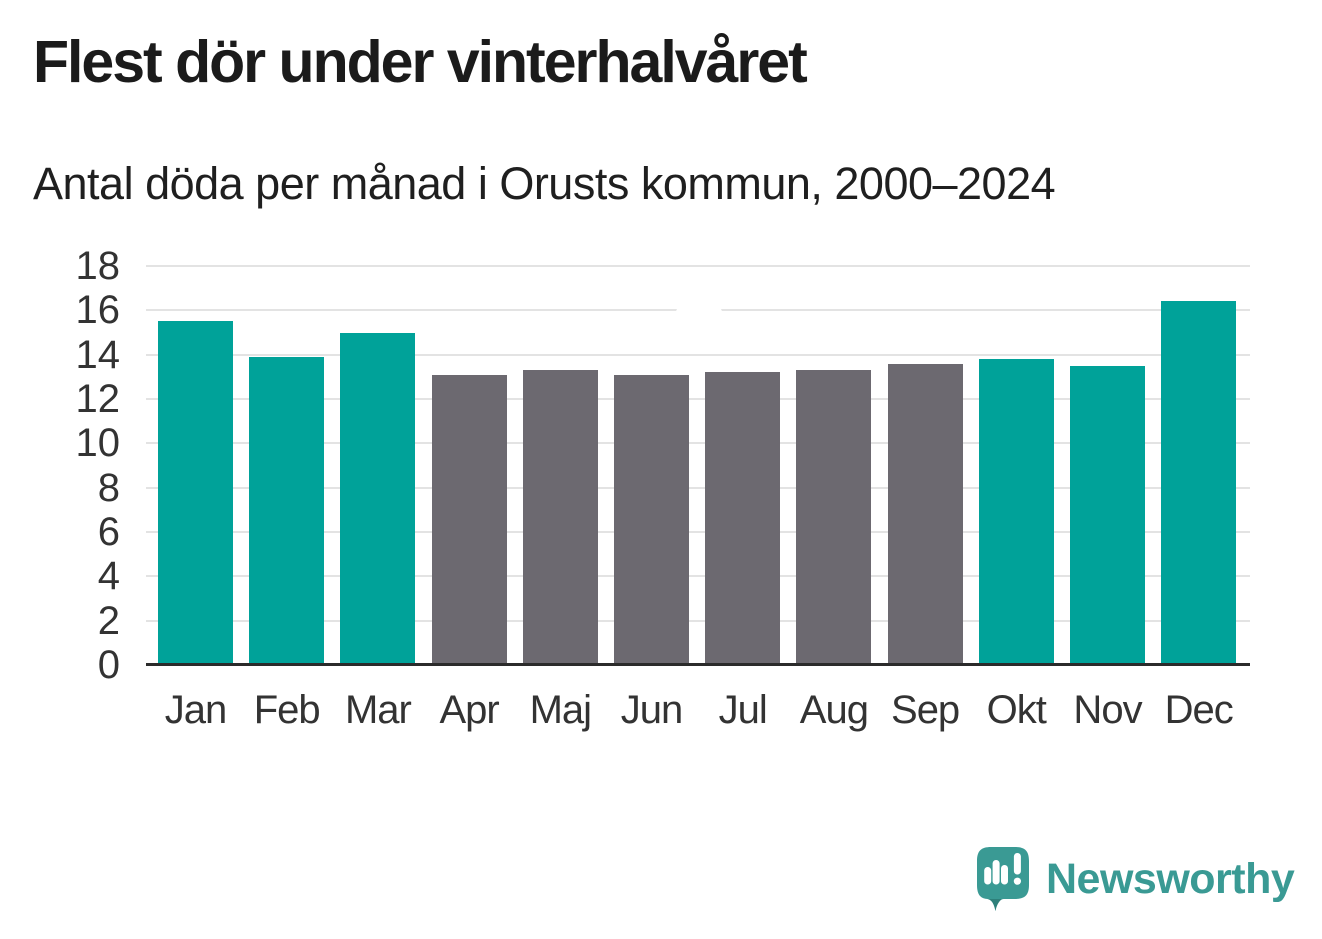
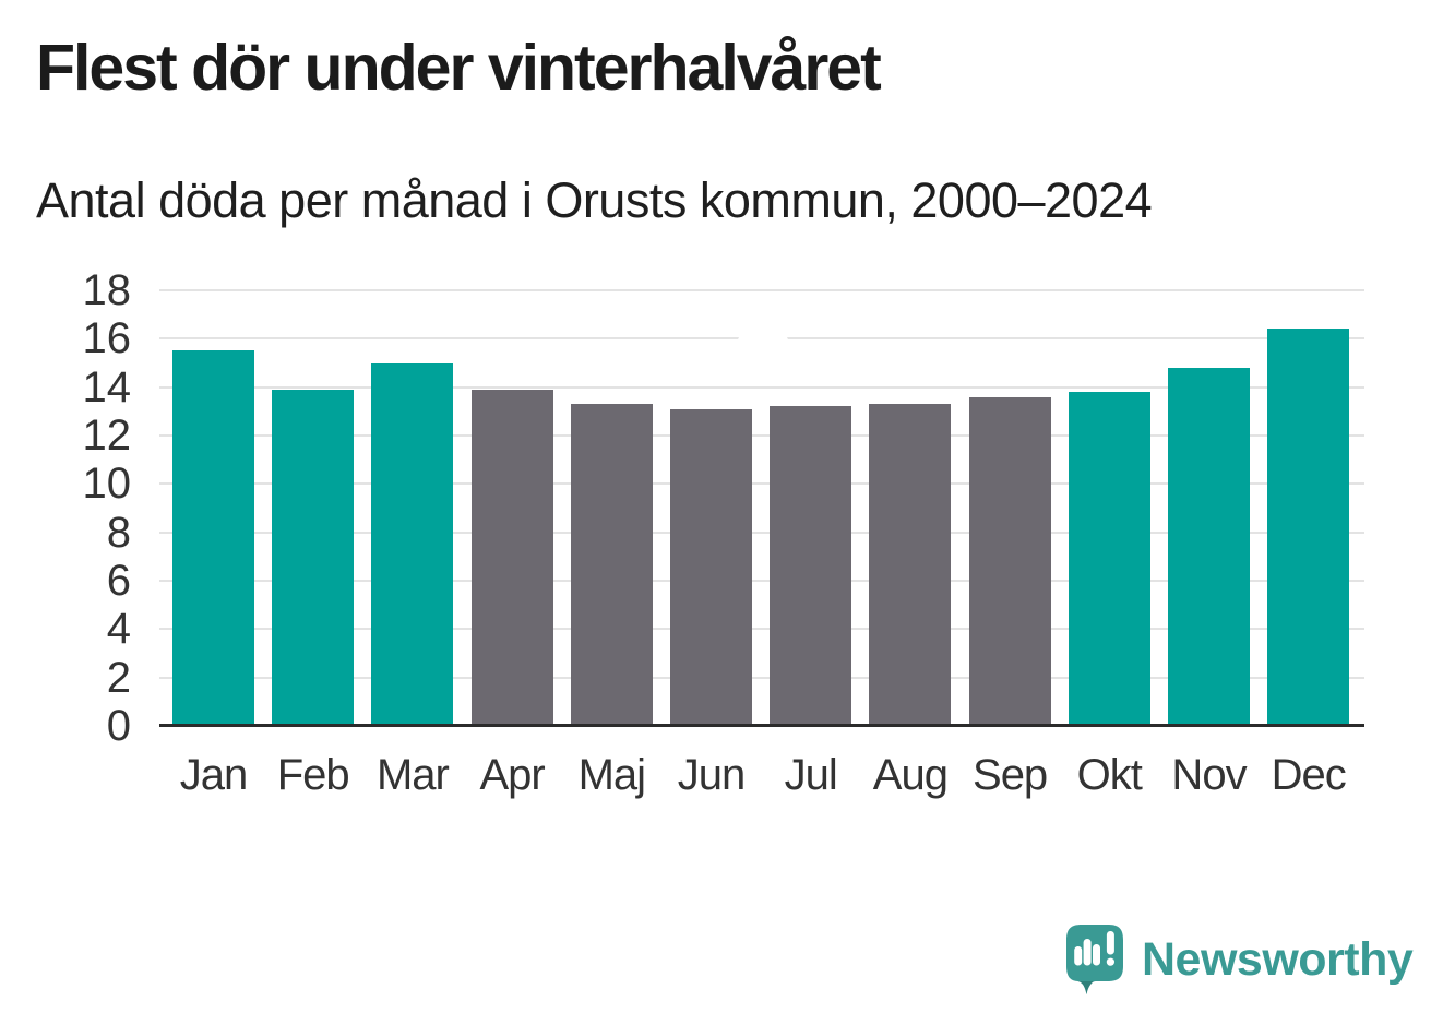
Apr: 13.1 -> 13.9
Nov: 13.5 -> 14.8
